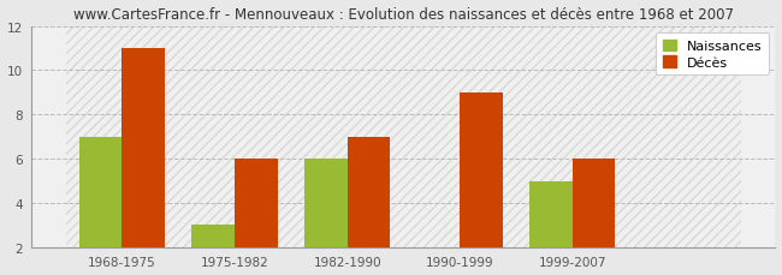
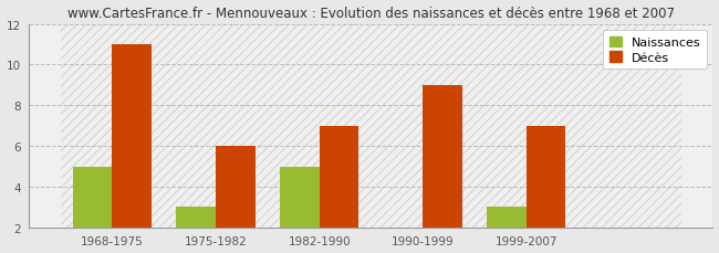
Naissances/1968-1975: 7 -> 5
Naissances/1982-1990: 6 -> 5
Naissances/1999-2007: 5 -> 3
Décès/1999-2007: 6 -> 7
